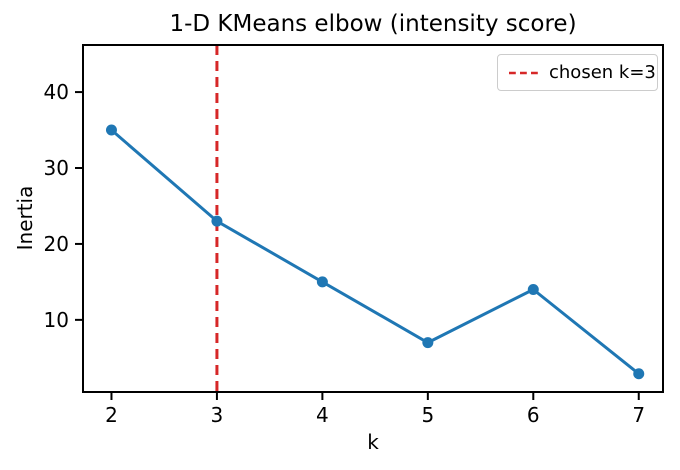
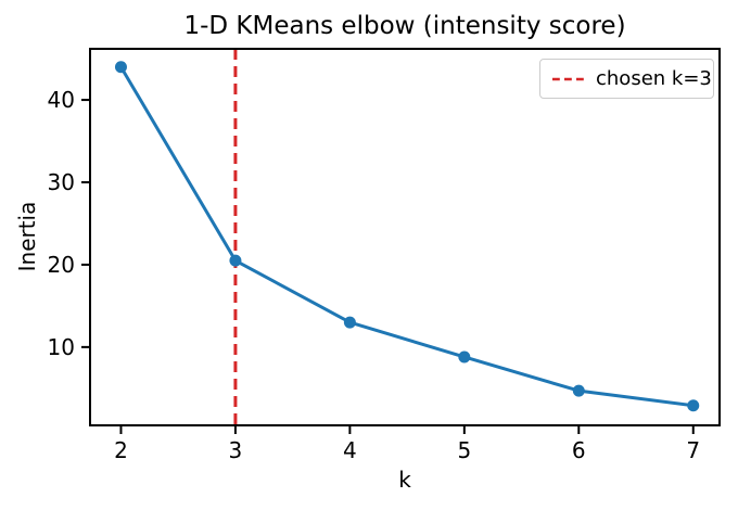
2: 35 -> 44
3: 23 -> 20
4: 15 -> 13
5: 7 -> 9
6: 14 -> 5
